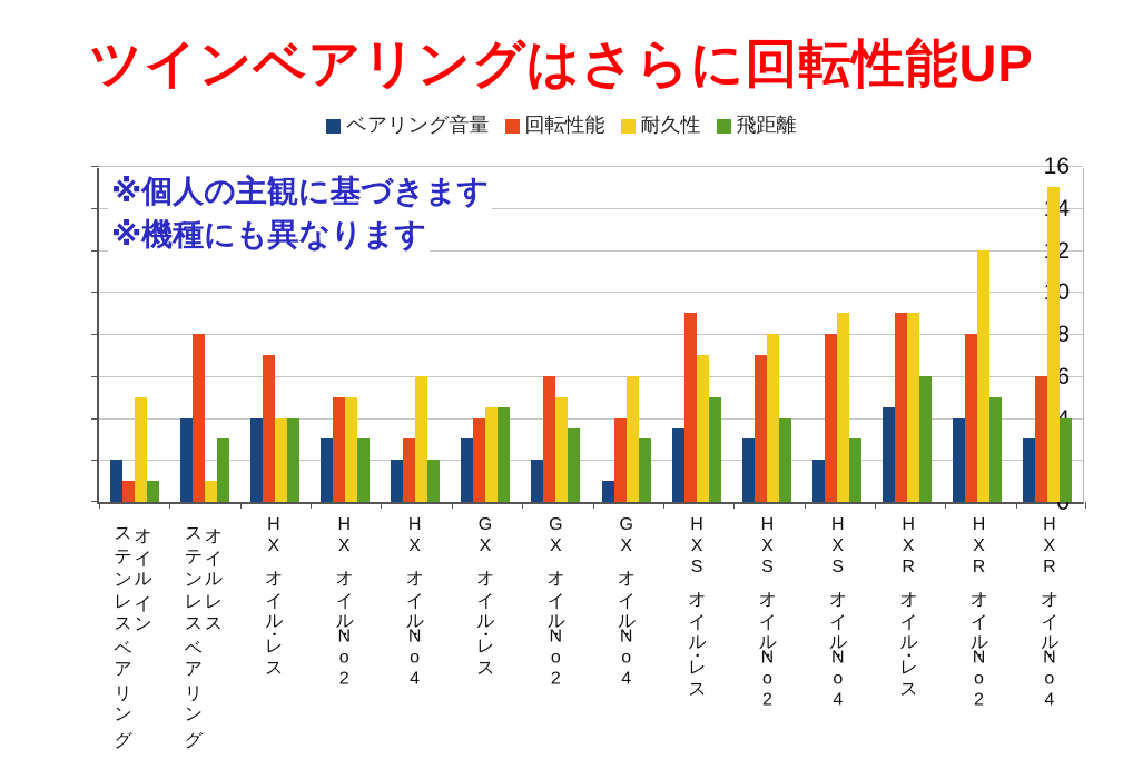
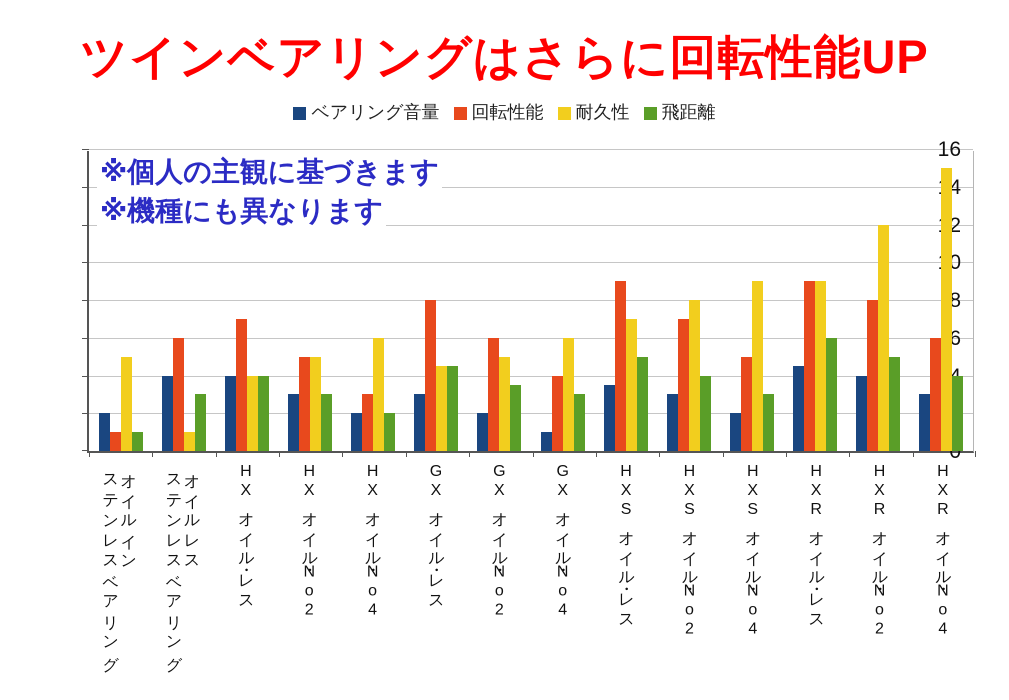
回転性能/オイルレス ステンレスベアリング: 8 -> 6
回転性能/GXオイル・レス: 4 -> 8
回転性能/HXSオイル・No4: 8 -> 5
